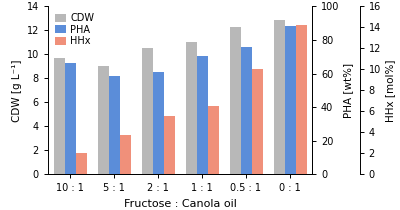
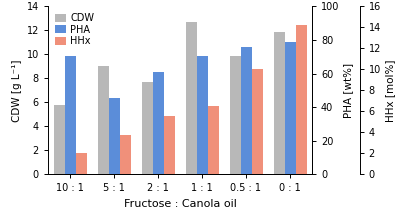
CDW/10 : 1: 9.7 -> 5.8
PHA/10 : 1: 9.3 -> 9.9
PHA/5 : 1: 8.2 -> 6.4
CDW/2 : 1: 10.5 -> 7.7
CDW/1 : 1: 11.0 -> 12.7
CDW/0.5 : 1: 12.3 -> 9.9
CDW/0 : 1: 12.9 -> 11.9
PHA/0 : 1: 12.3 -> 11.0
